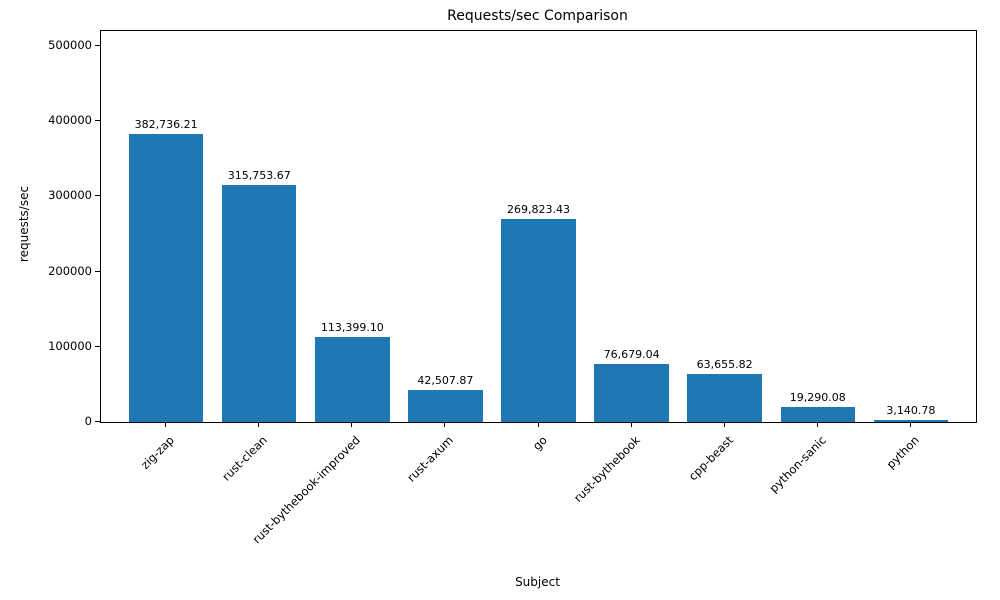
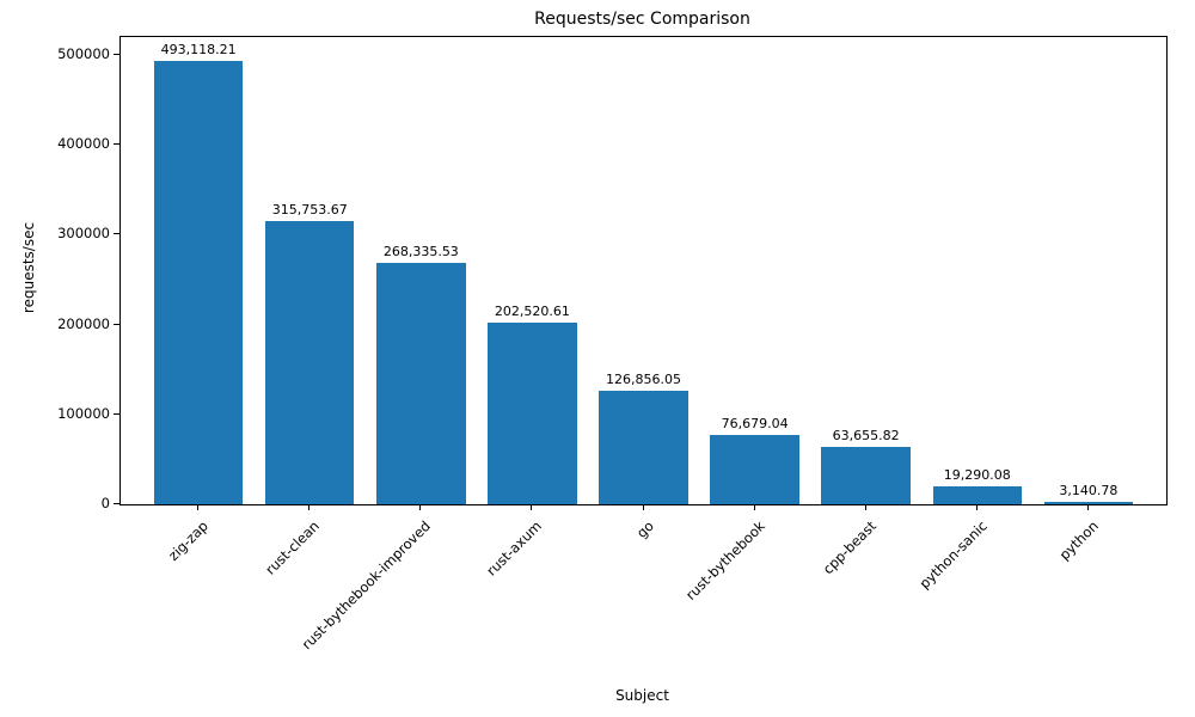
zig-zap: 382,736.21 -> 493,118.21
rust-bythebook-improved: 113,399.10 -> 268,335.53
rust-axum: 42,507.87 -> 202,520.61
go: 269,823.43 -> 126,856.05
